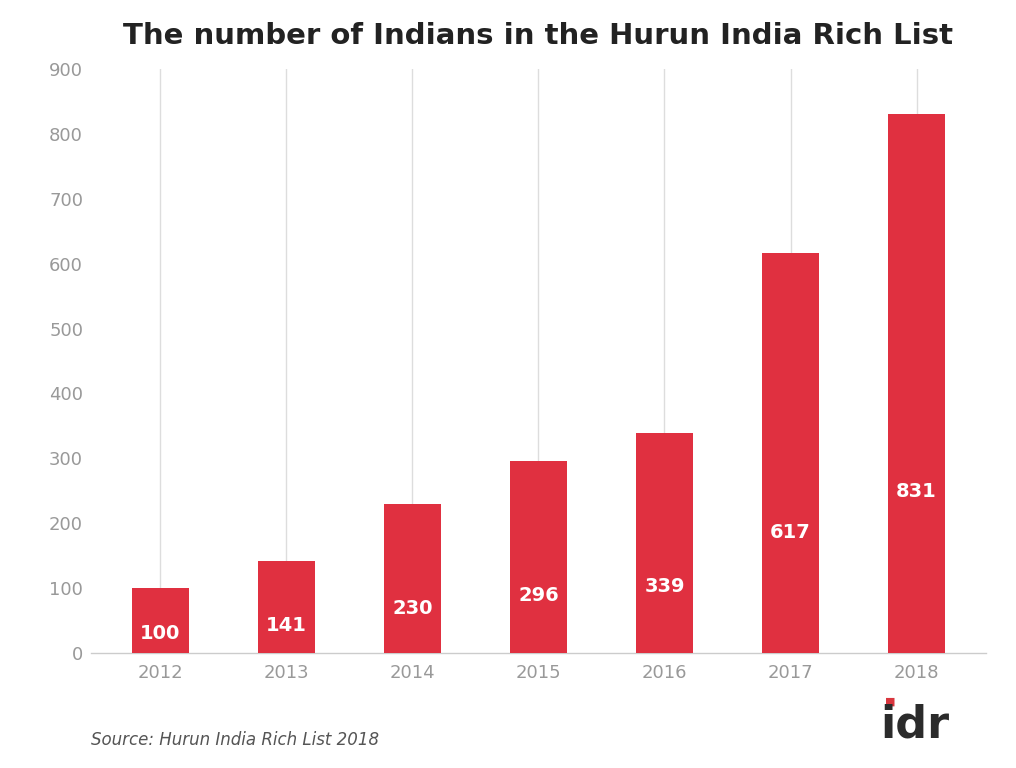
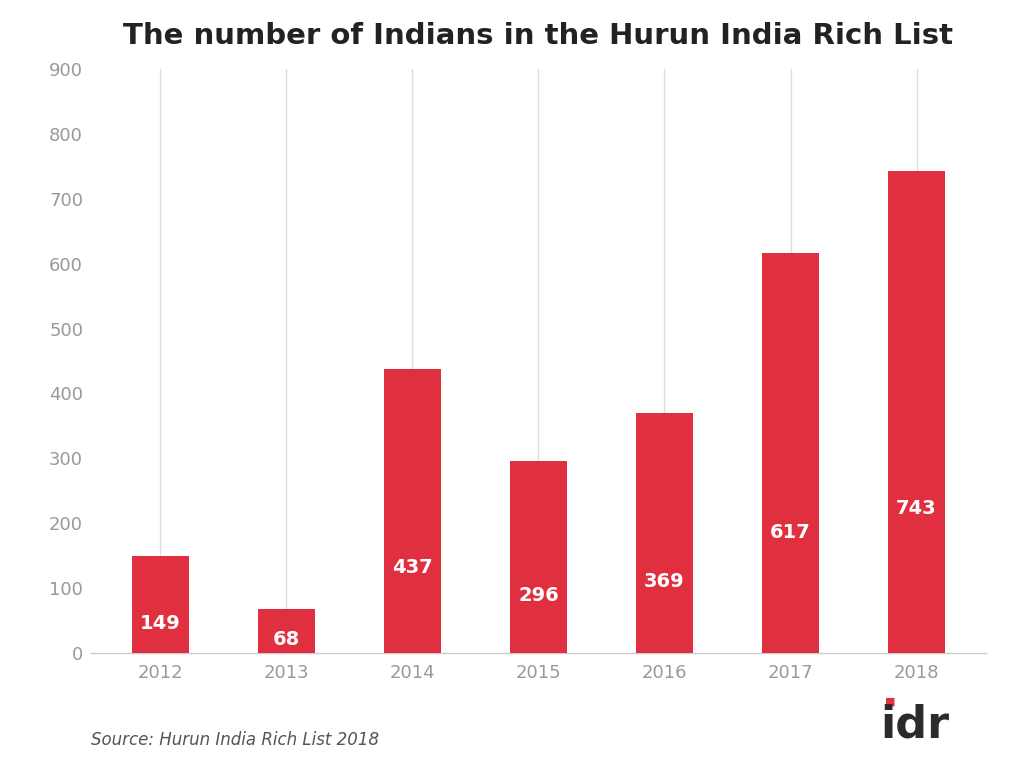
2012: 100 -> 149
2013: 141 -> 68
2014: 230 -> 437
2016: 339 -> 369
2018: 831 -> 743
